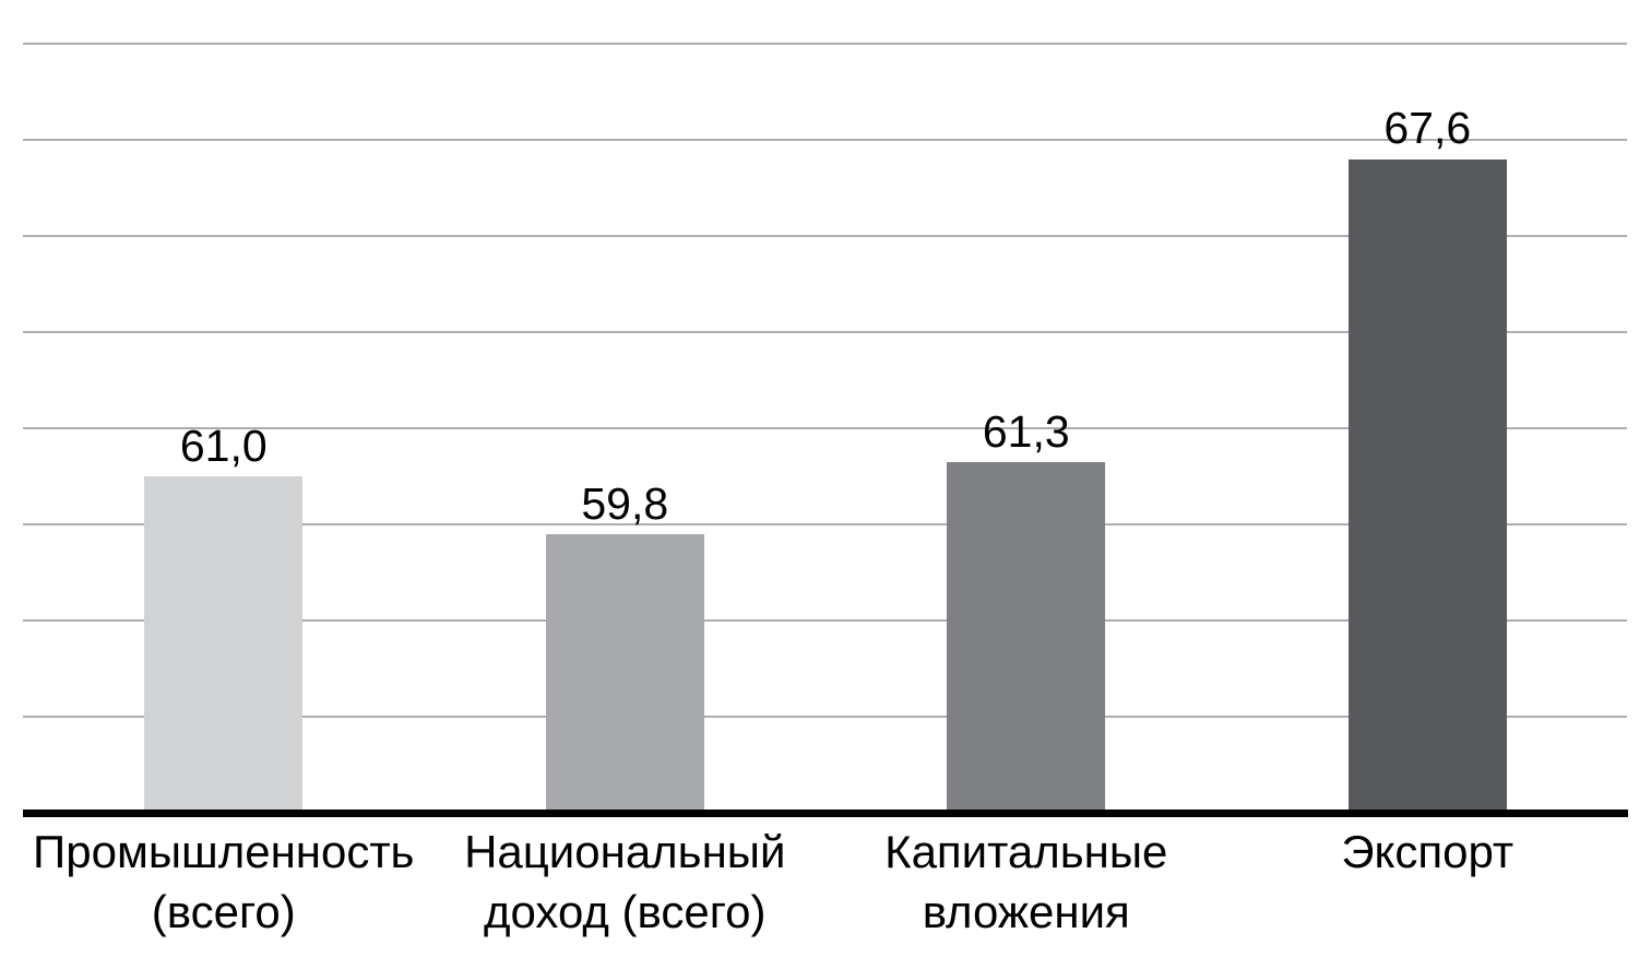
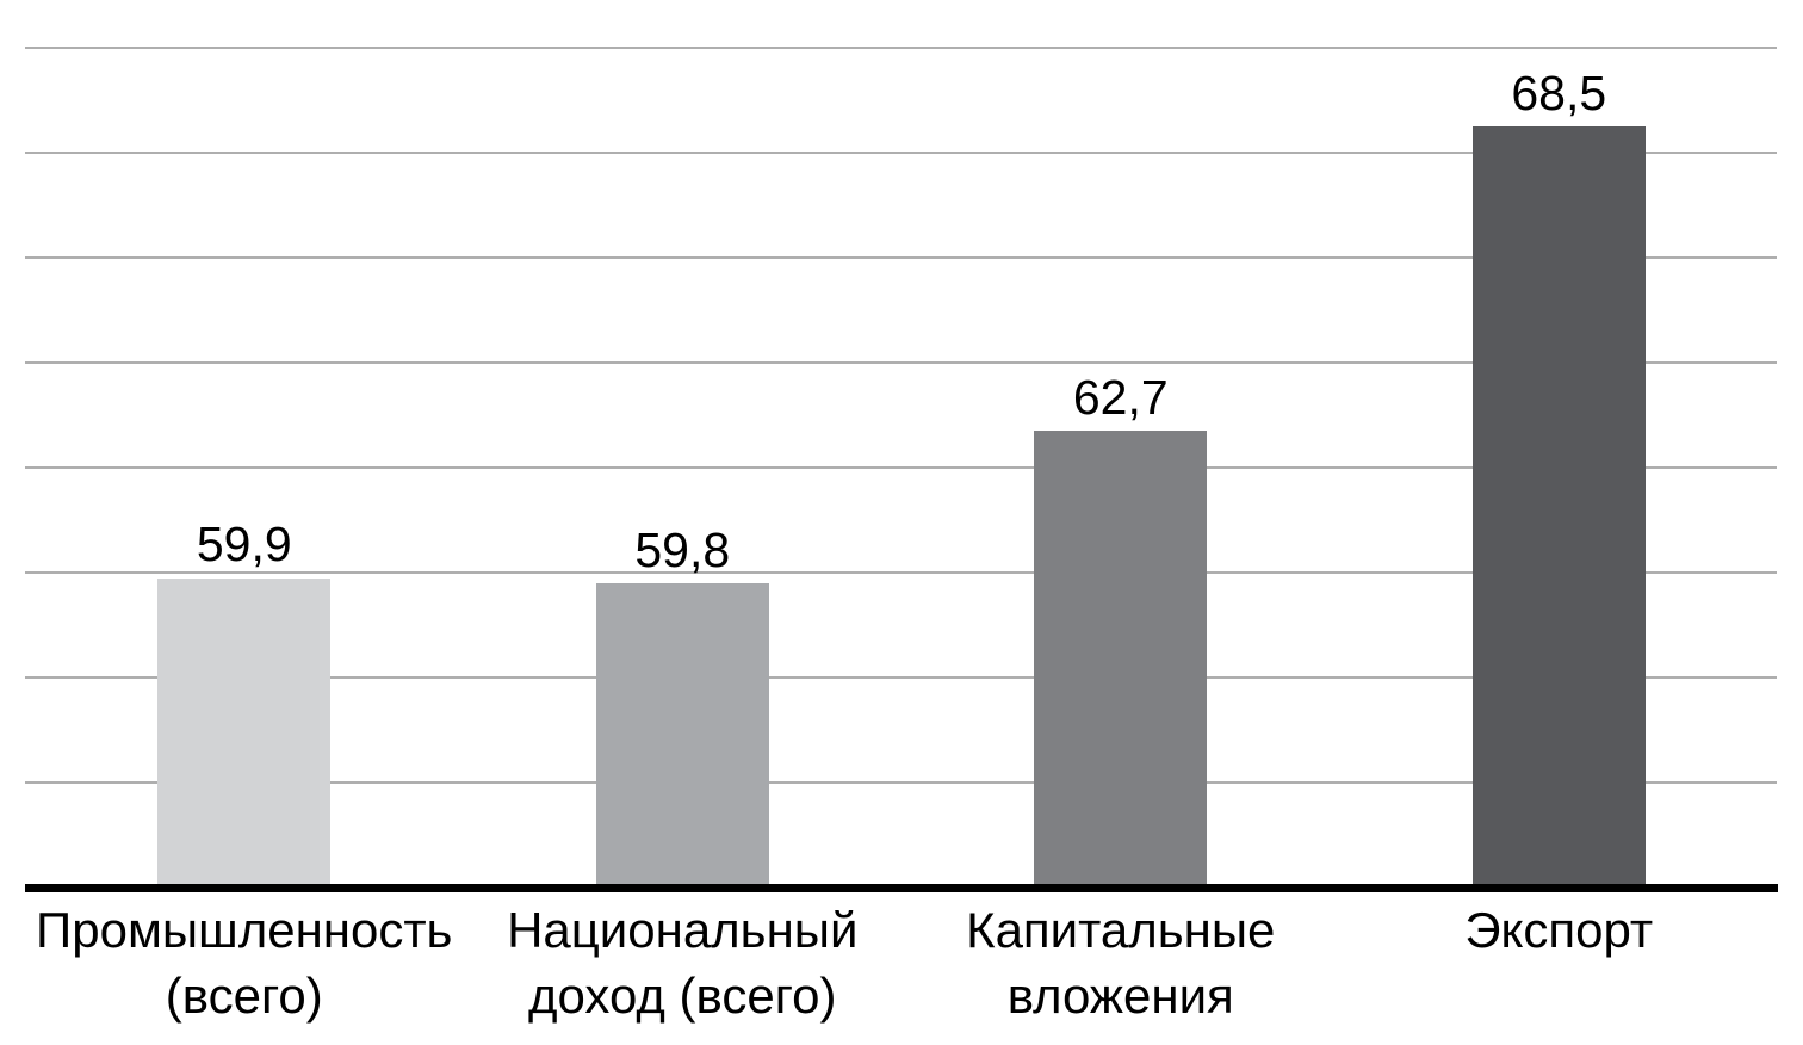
Промышленность (всего): 61,0 -> 59,9
Капитальные вложения: 61,3 -> 62,7
Экспорт: 67,6 -> 68,5
